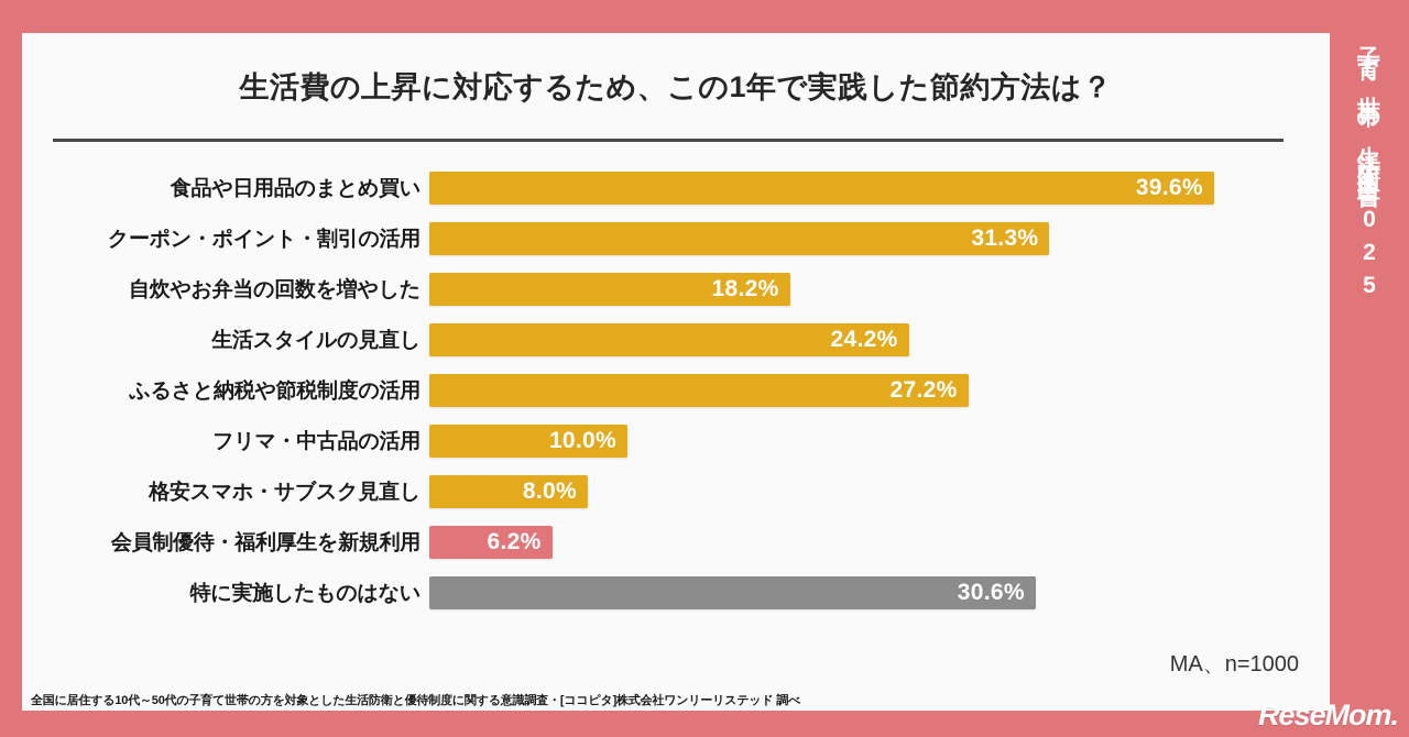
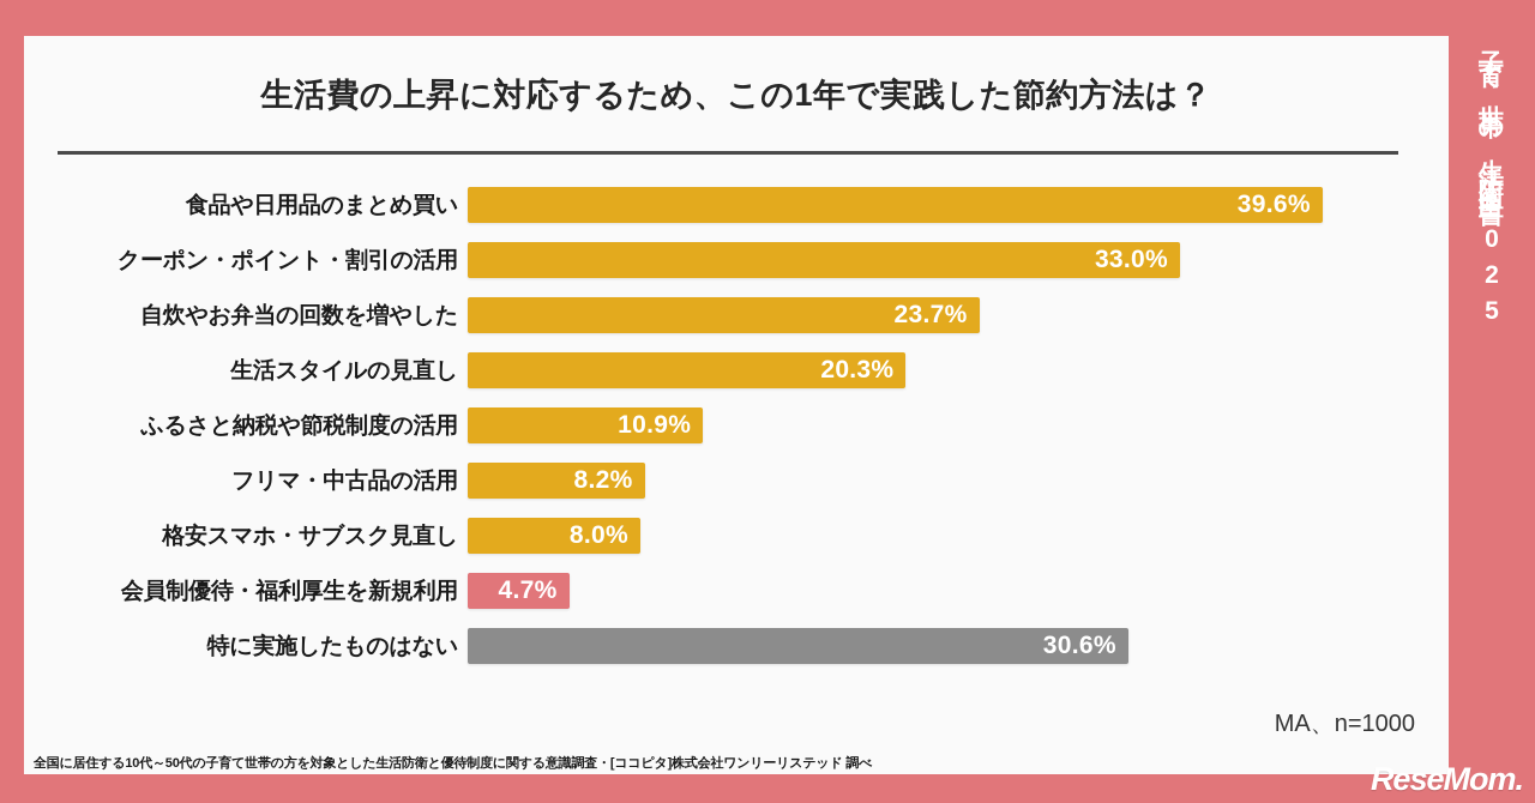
クーポン・ポイント・割引の活用: 31.3% -> 33.0%
自炊やお弁当の回数を増やした: 18.2% -> 23.7%
生活スタイルの見直し: 24.2% -> 20.3%
ふるさと納税や節税制度の活用: 27.2% -> 10.9%
フリマ・中古品の活用: 10.0% -> 8.2%
会員制優待・福利厚生を新規利用: 6.2% -> 4.7%
